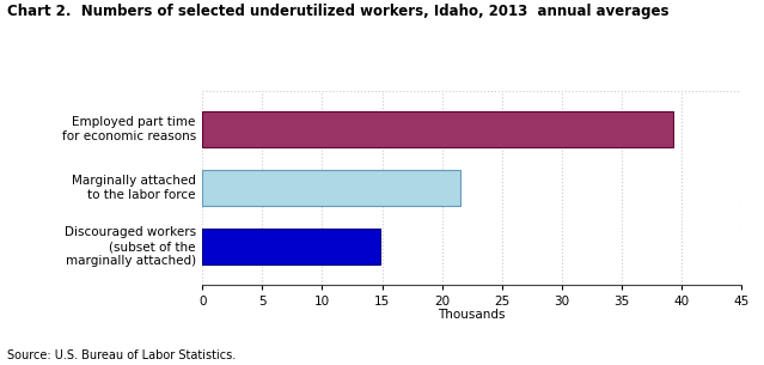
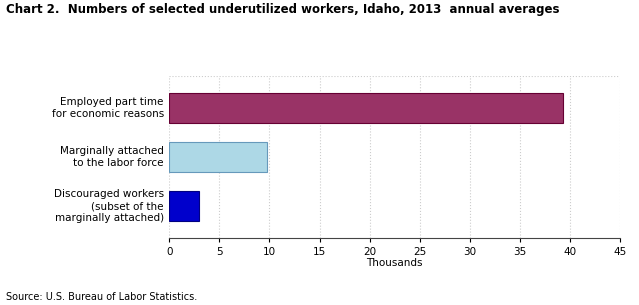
Marginally attached to the labor force: 21.5 -> 9.8
Discouraged workers (subset of the marginally attached): 14.9 -> 3.0
